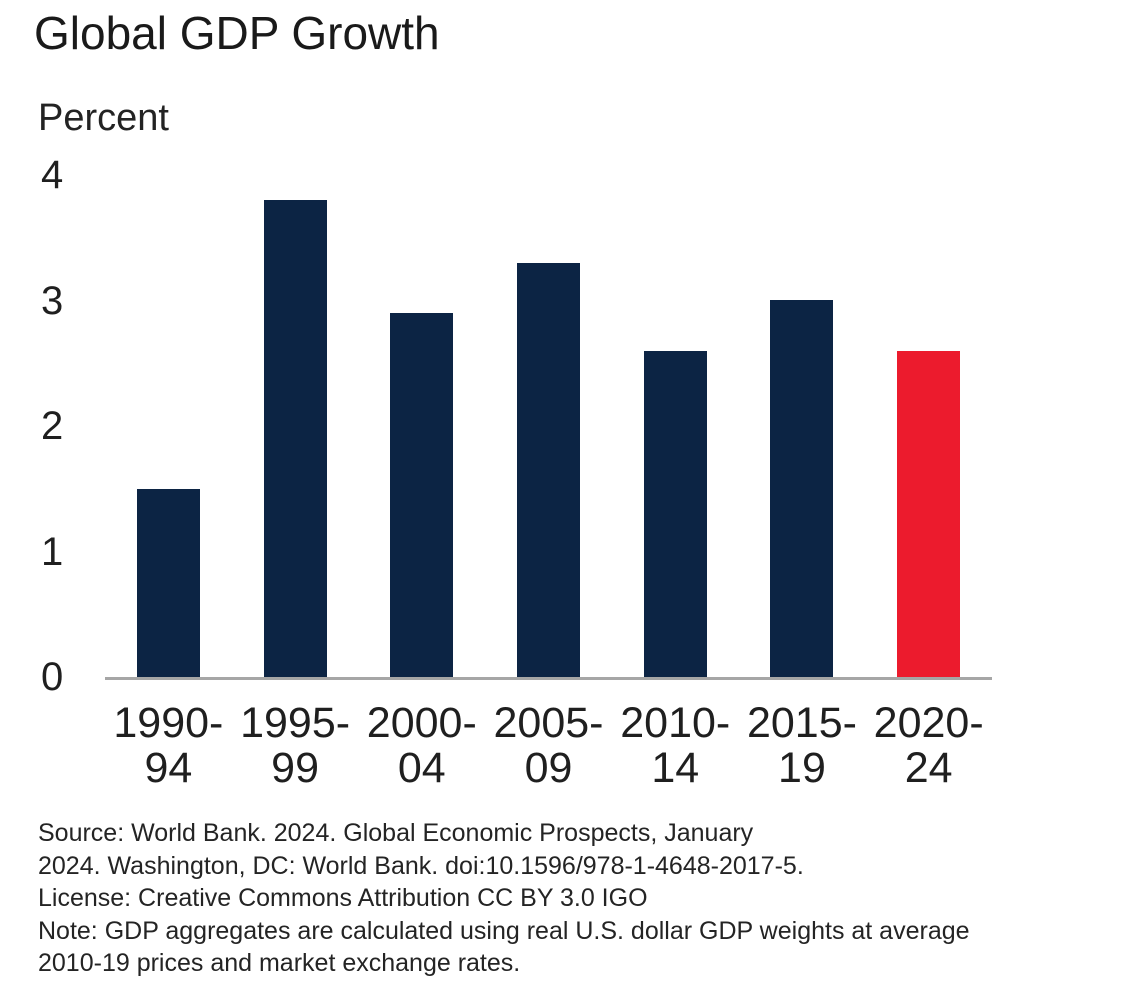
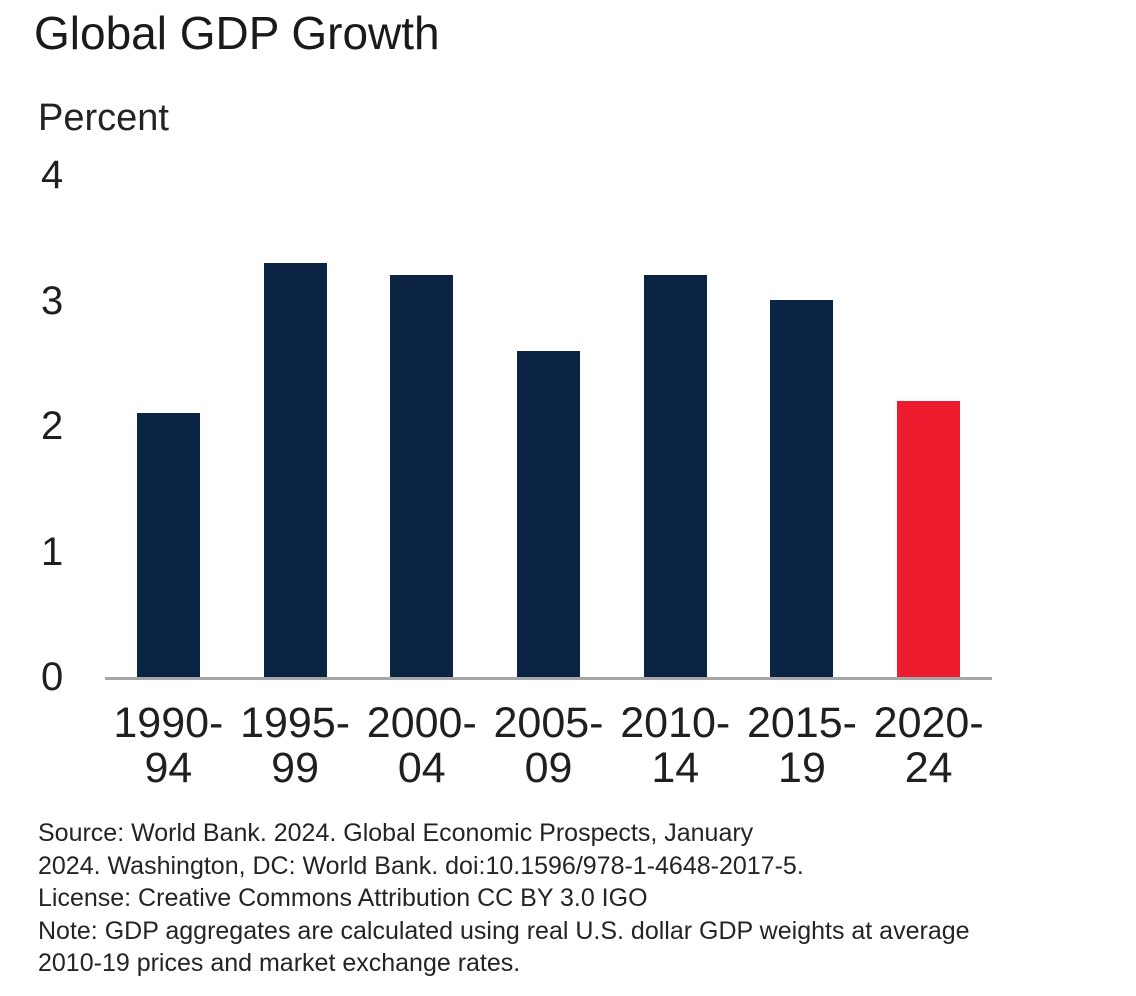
1990-94: 1.5 -> 2.1
1995-99: 3.8 -> 3.3
2000-04: 2.9 -> 3.2
2005-09: 3.3 -> 2.6
2010-14: 2.6 -> 3.2
2020-24: 2.6 -> 2.2
